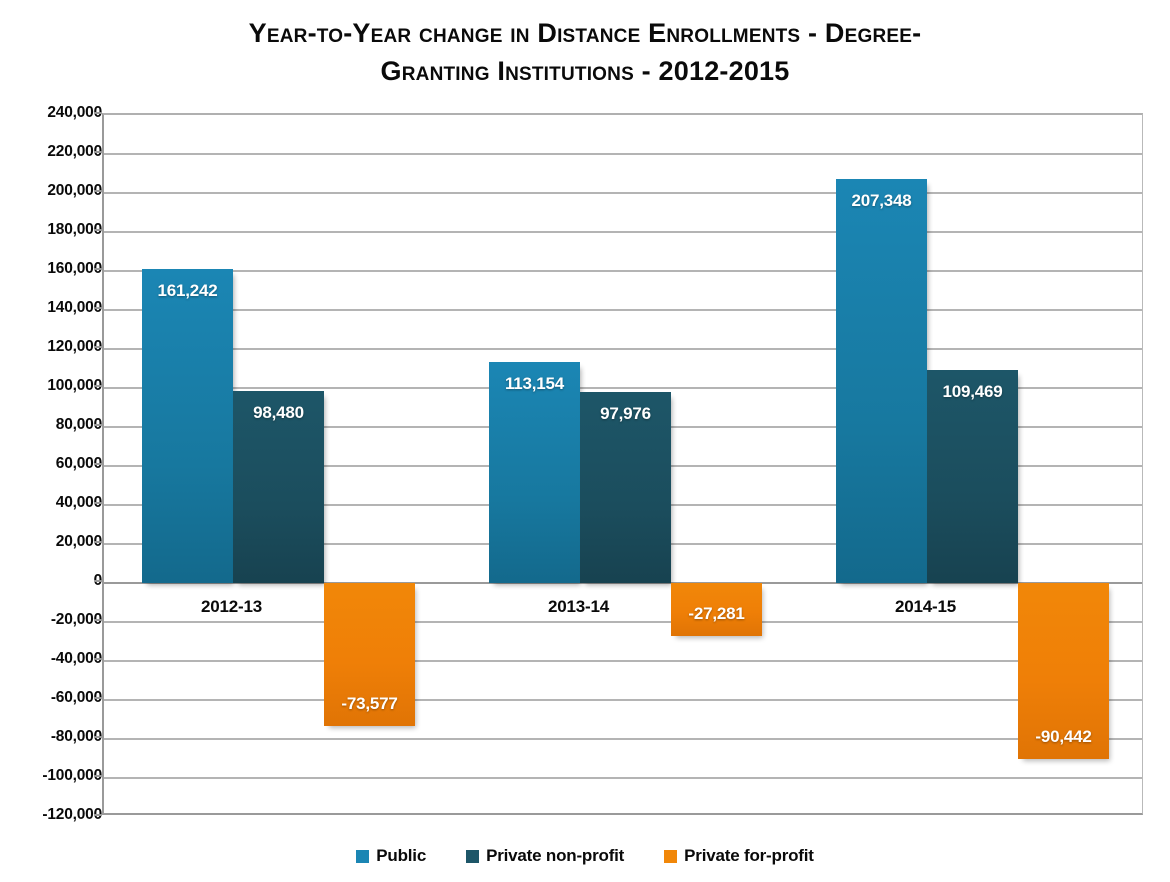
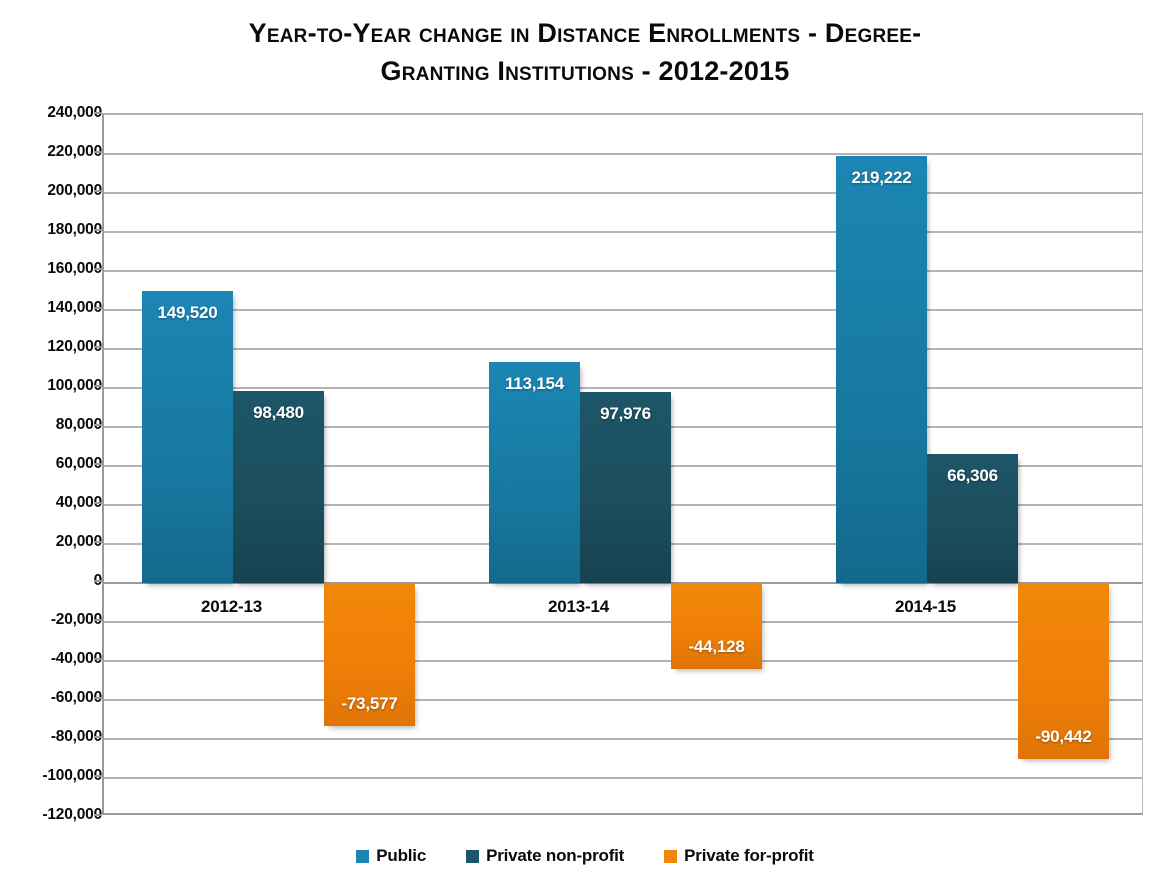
Public/2012-13: 161,242 -> 149,520
Private for-profit/2013-14: -27,281 -> -44,128
Public/2014-15: 207,348 -> 219,222
Private non-profit/2014-15: 109,469 -> 66,306
